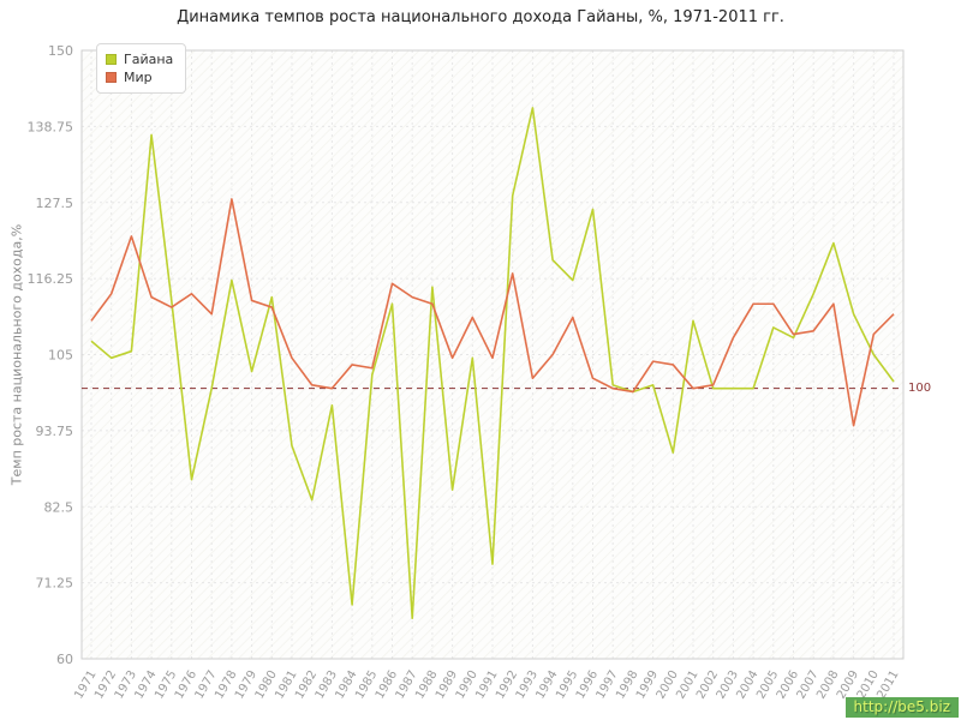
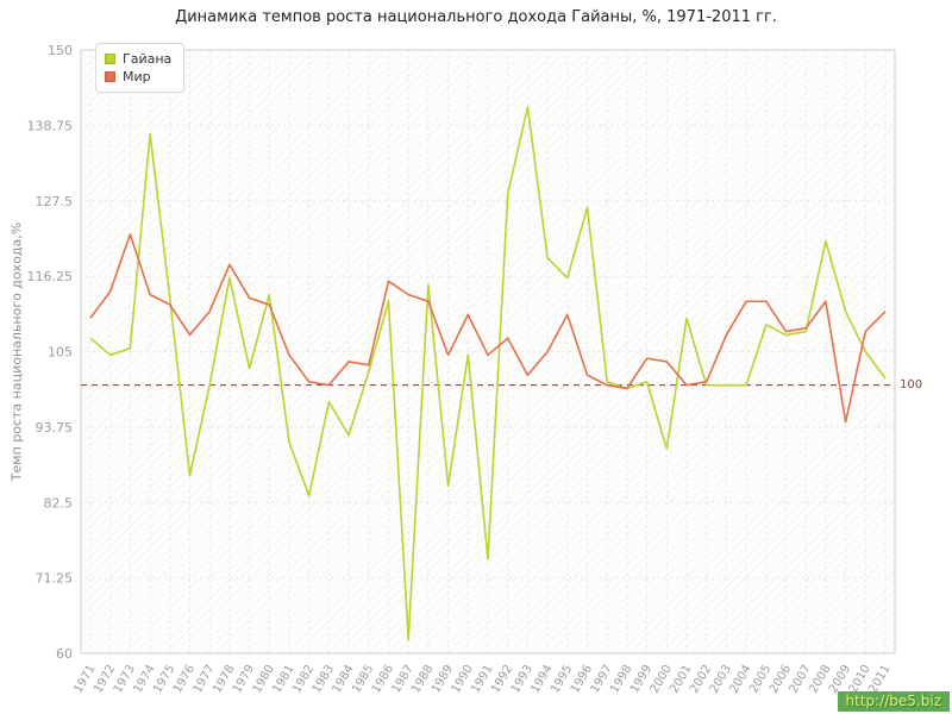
Мир/1976: 114 -> 108
Мир/1978: 128 -> 118
Гайана/1984: 68 -> 92
Гайана/1987: 66 -> 62
Мир/1992: 117 -> 107
Гайана/2007: 114 -> 108
